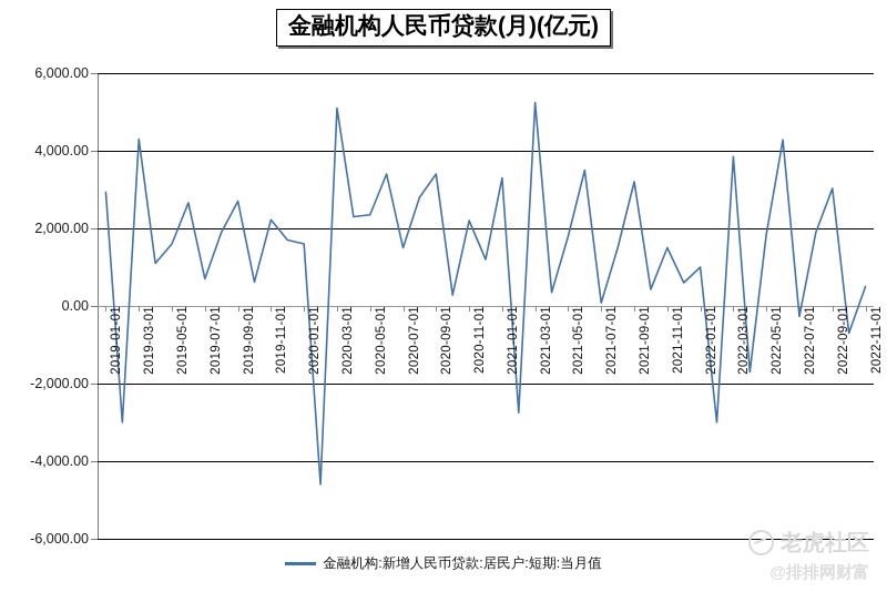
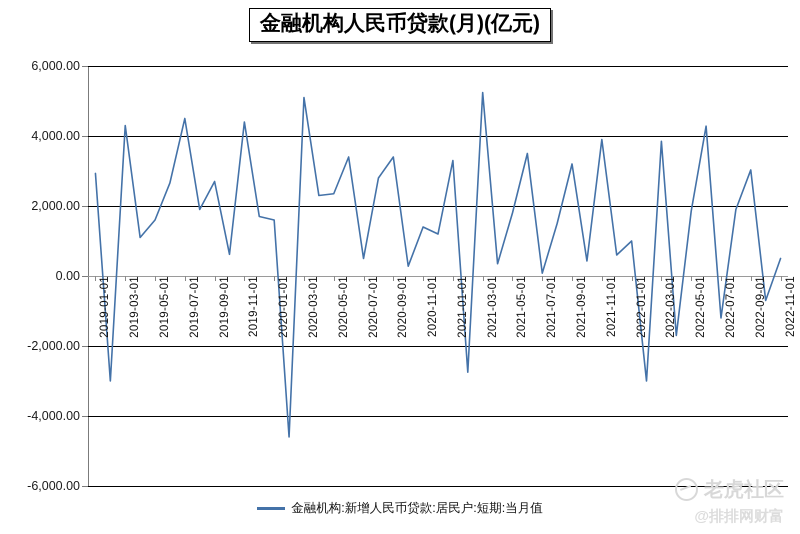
2019-07-01: 700 -> 4500
2019-11-01: 2200 -> 4400
2020-07-01: 1500 -> 500
2020-11-01: 2200 -> 1400
2021-11-01: 1500 -> 3900
2022-07-01: -300 -> -1200
